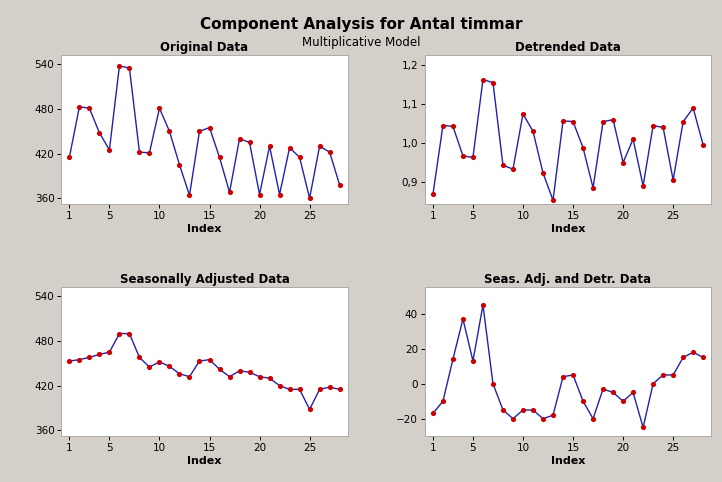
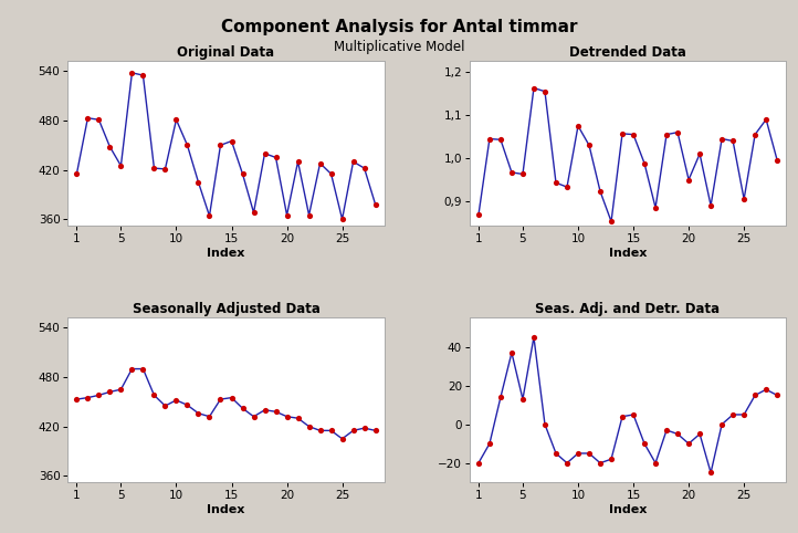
Seasonally Adjusted Data/25: 388 -> 405
Seas. Adj. and Detr. Data/1: -17 -> -20
